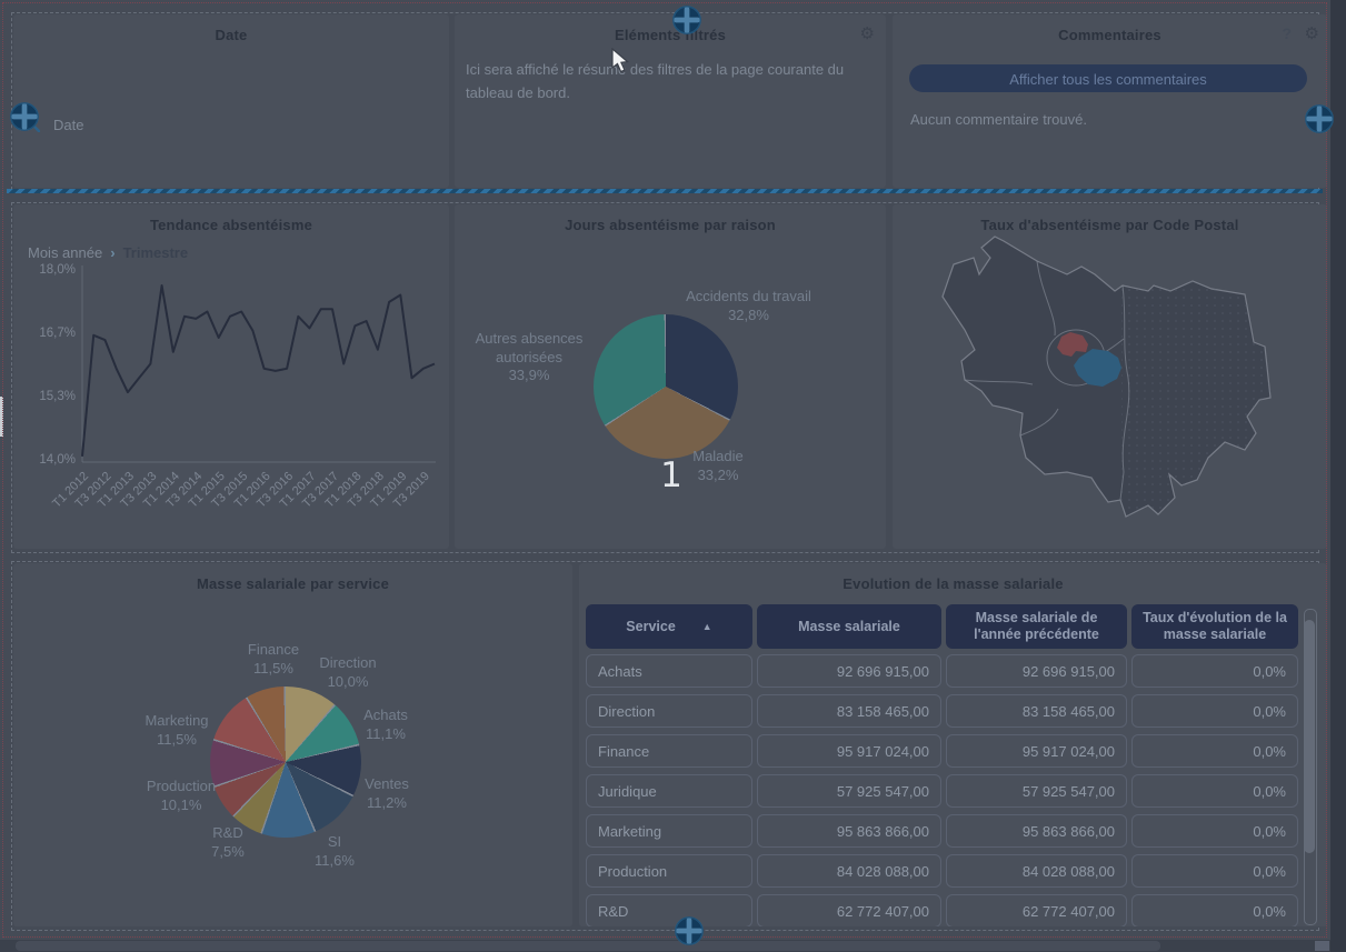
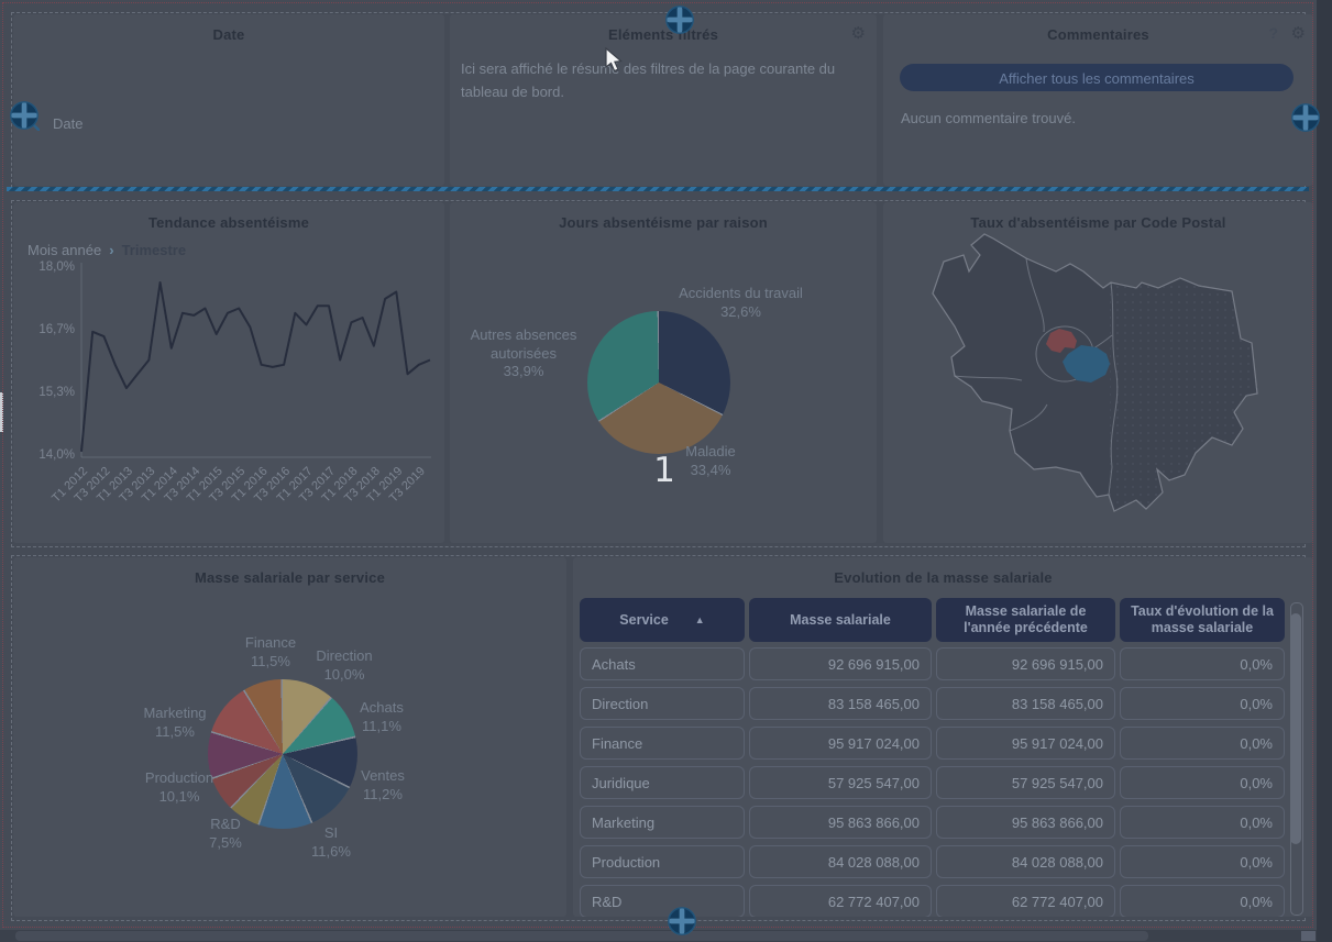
Jours absentéisme par raison/Accidents du travail: 32,8% -> 32,6%
Jours absentéisme par raison/Maladie: 33,2% -> 33,4%
